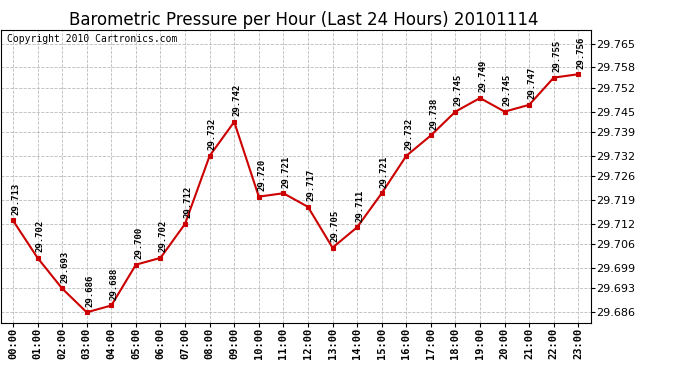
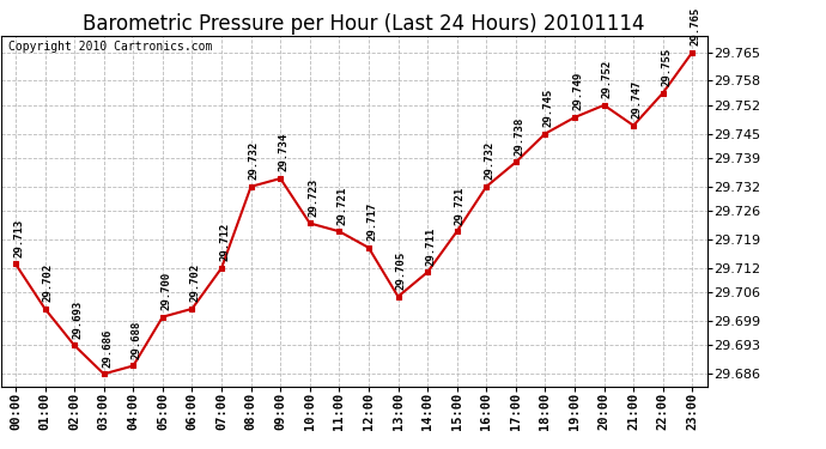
09:00: 29.742 -> 29.734
10:00: 29.720 -> 29.723
20:00: 29.745 -> 29.752
23:00: 29.756 -> 29.765
